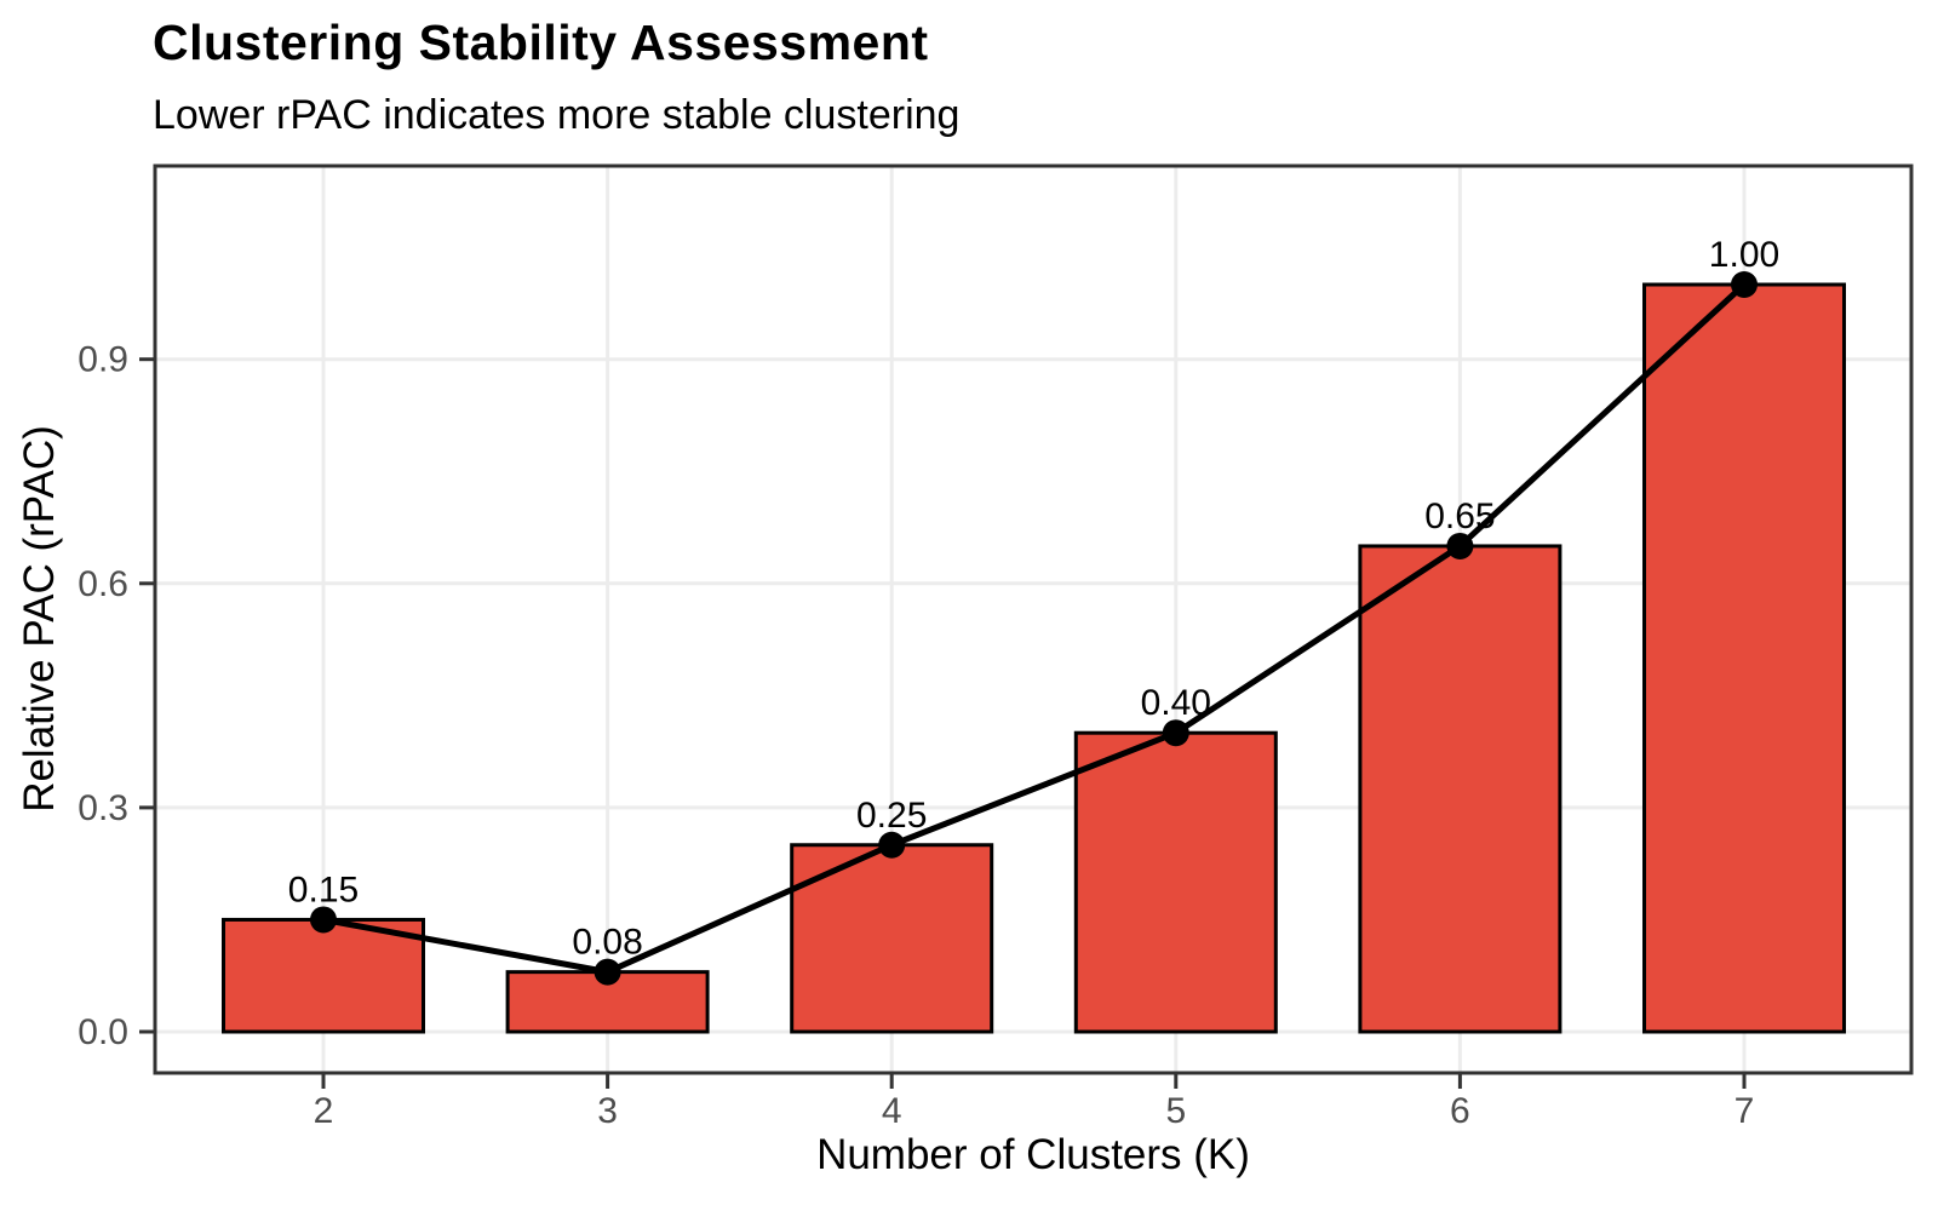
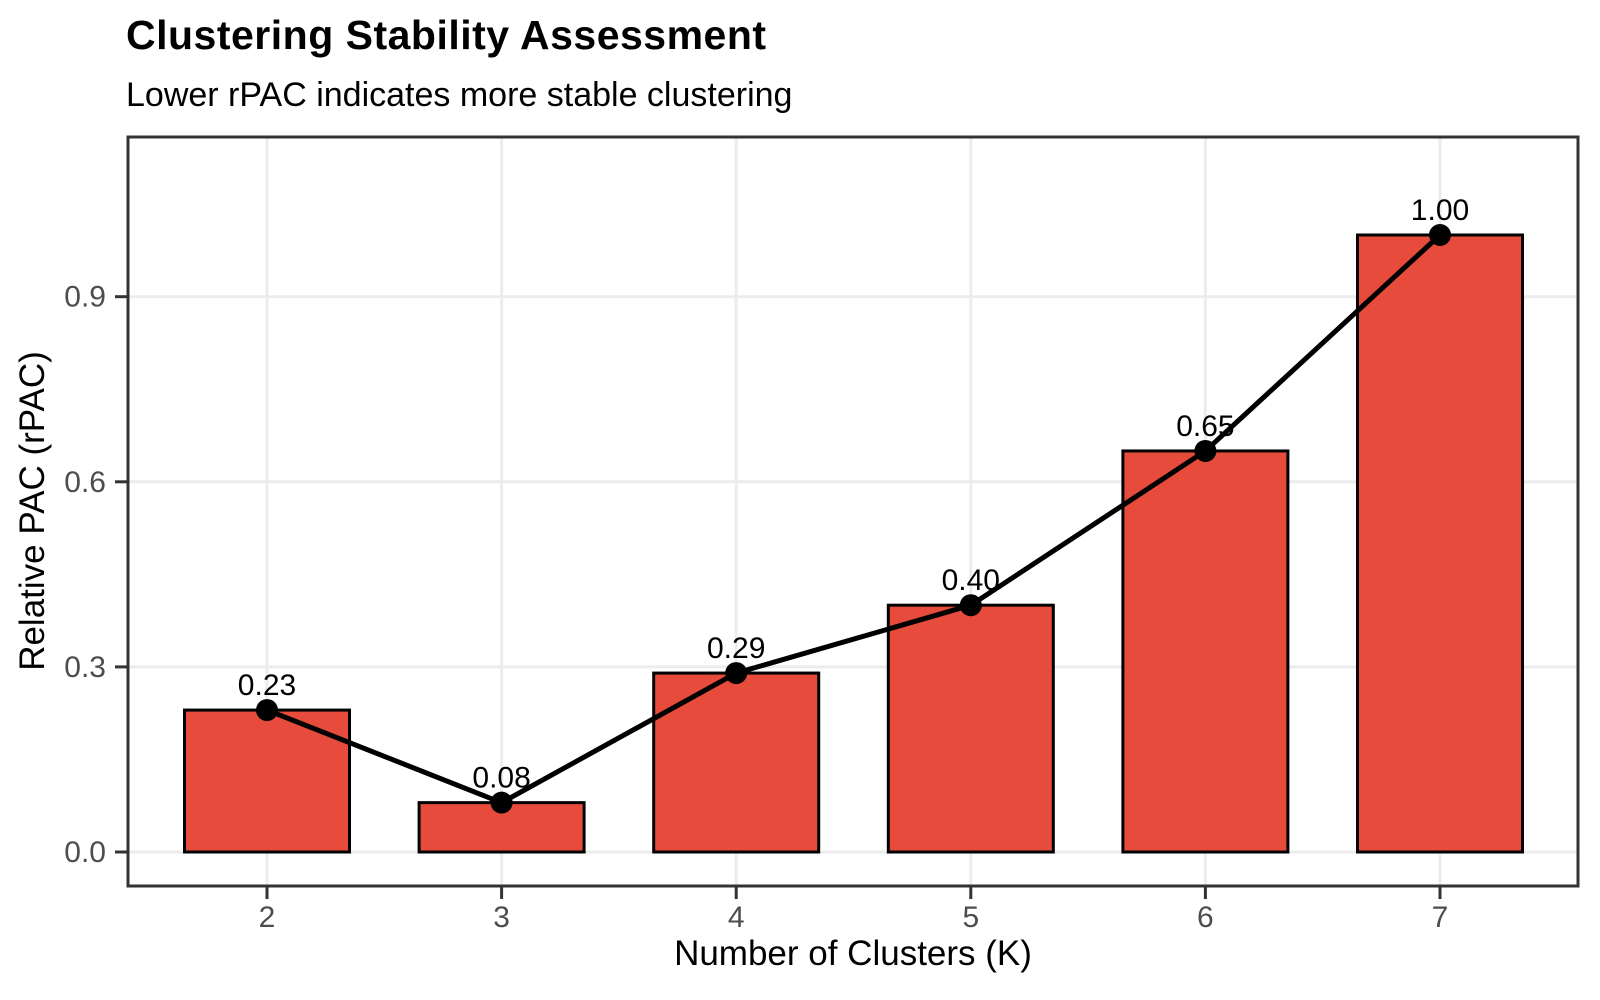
2: 0.15 -> 0.23
4: 0.25 -> 0.29
